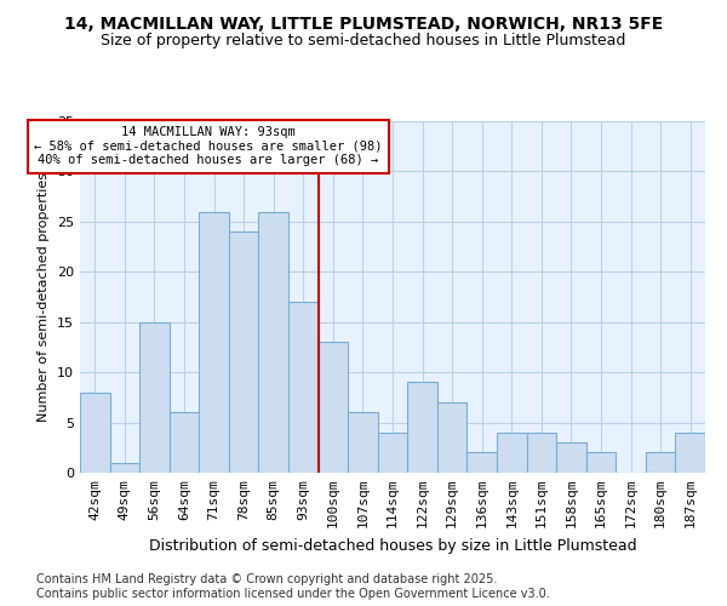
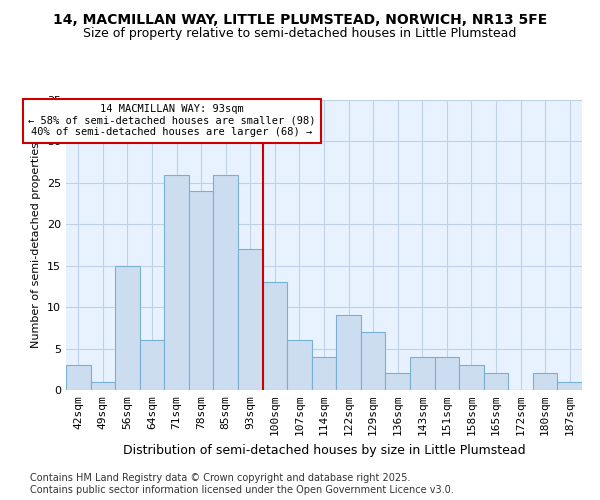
42sqm: 8 -> 3
187sqm: 4 -> 1
